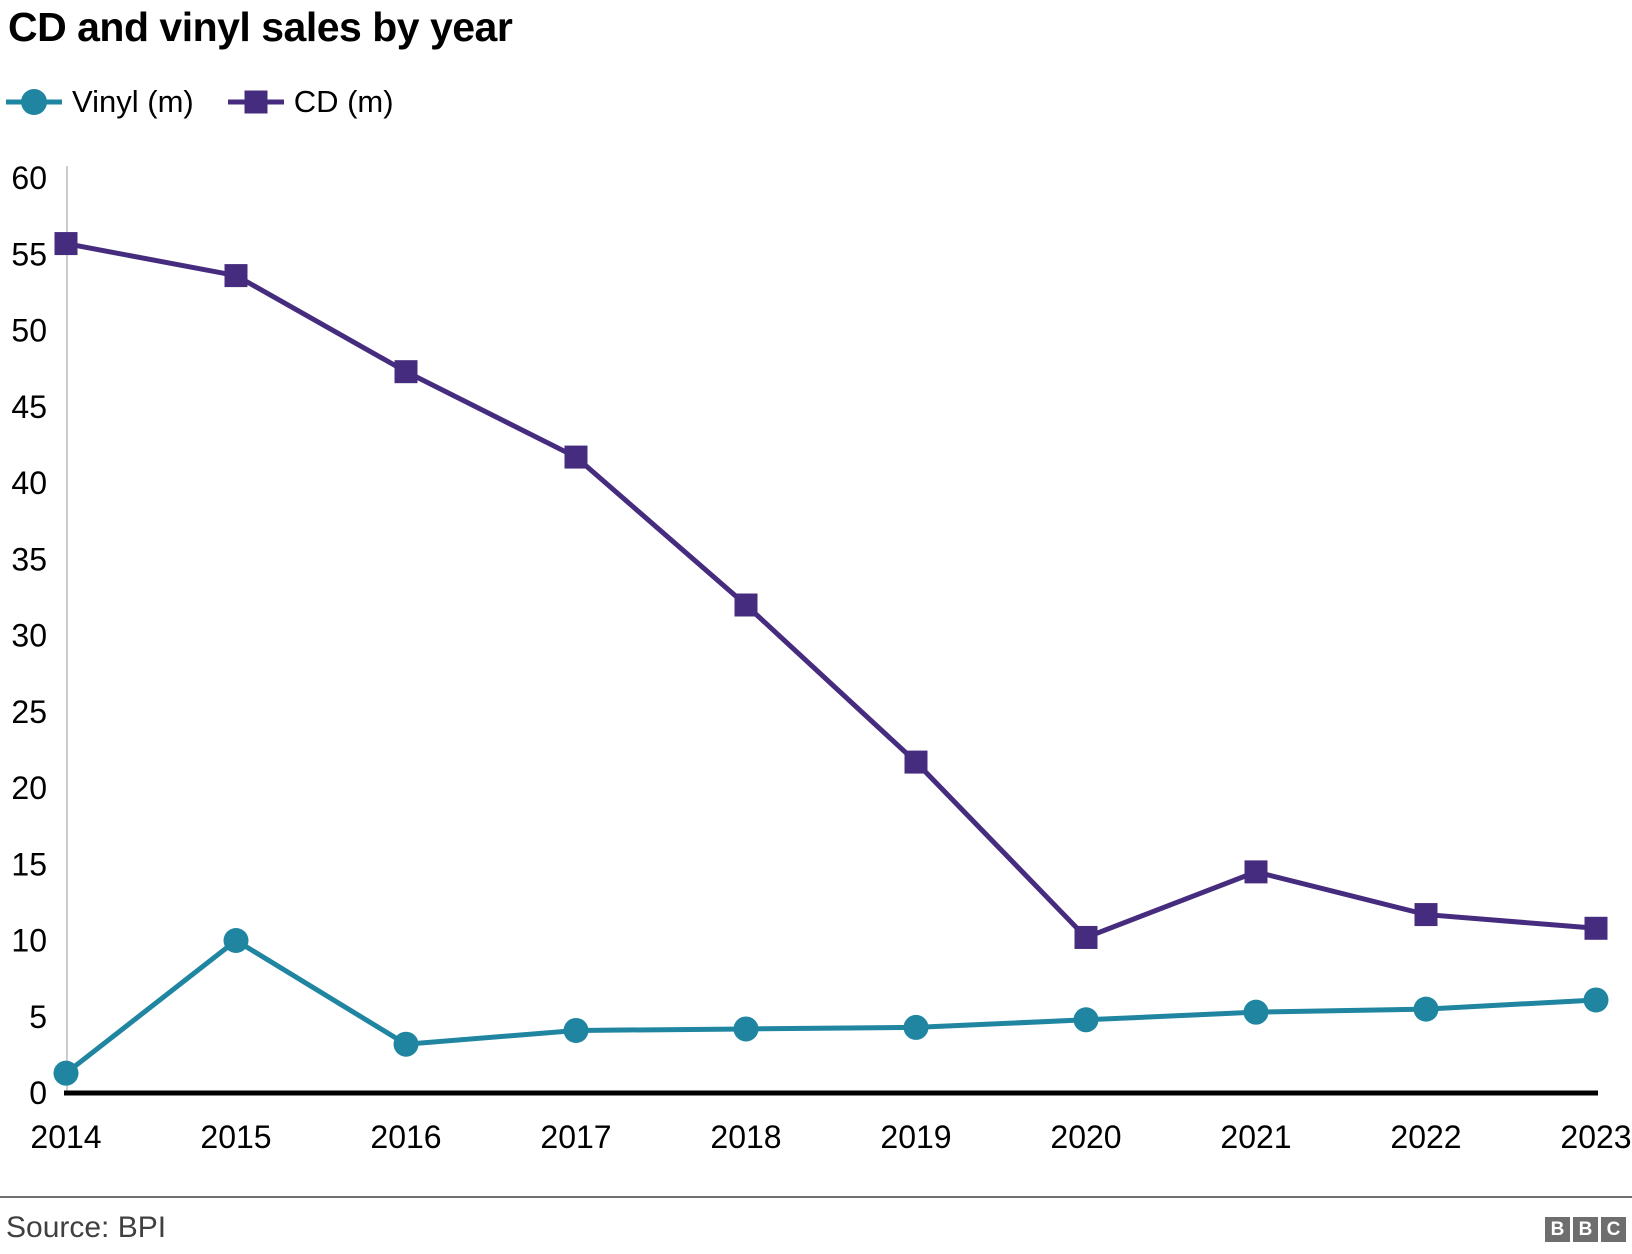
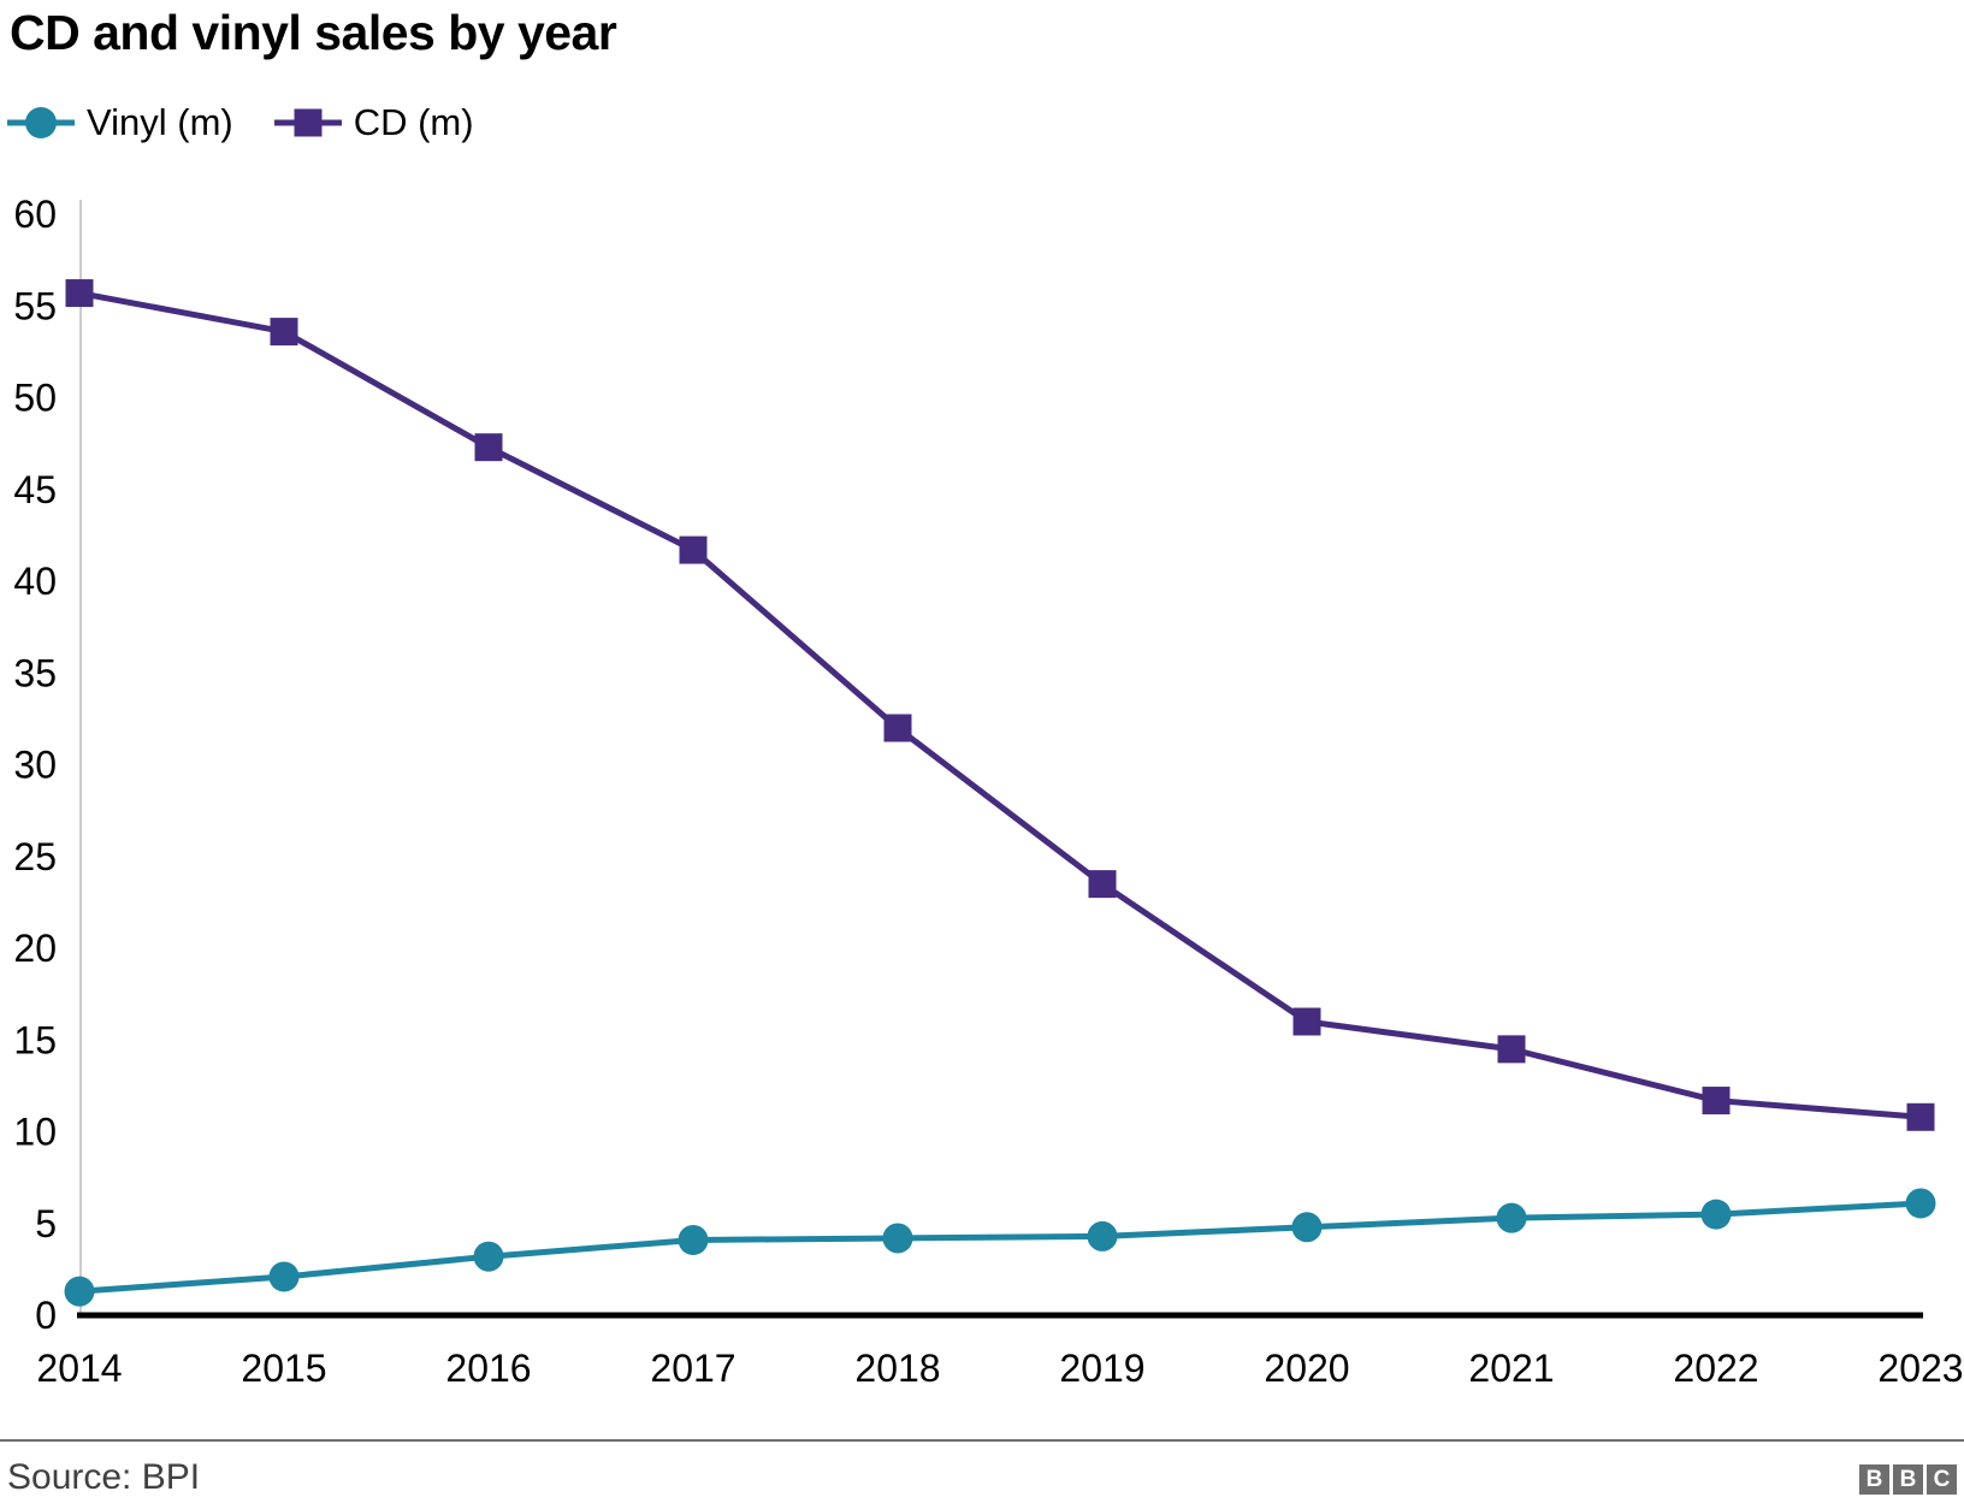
Vinyl (m)/2015: 10.0 -> 2.1
CD (m)/2019: 21.7 -> 23.5
CD (m)/2020: 10.2 -> 16.0
